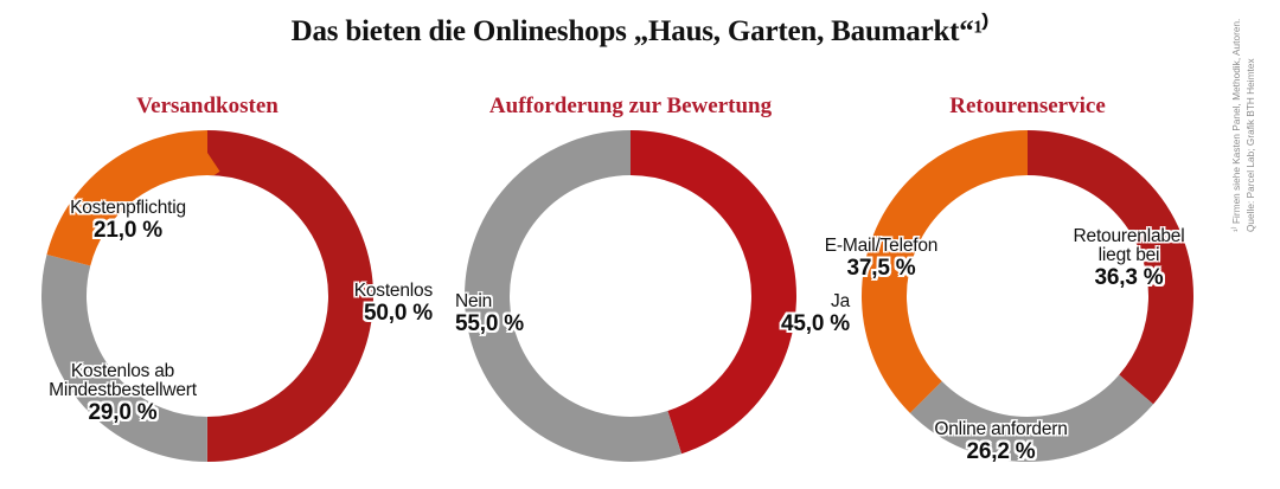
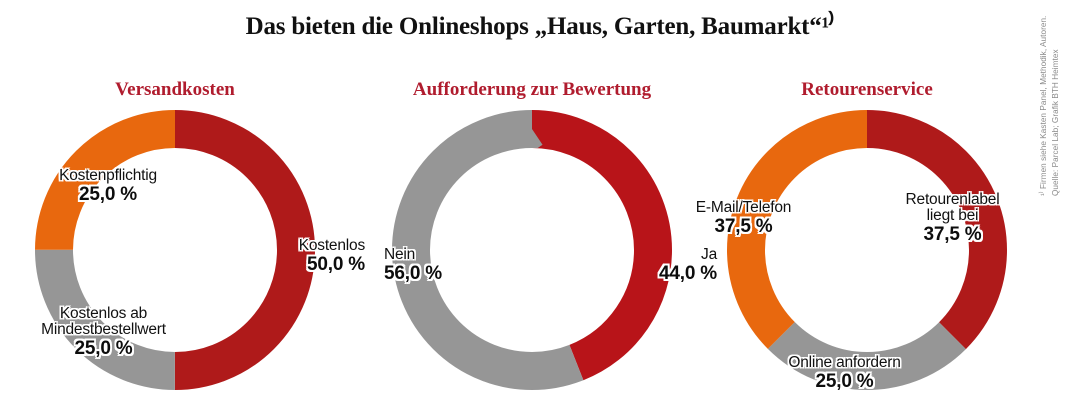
Versandkosten/Kostenlos ab Mindestbestellwert: 29,0 -> 25,0
Versandkosten/Kostenpflichtig: 21,0 -> 25,0
Aufforderung zur Bewertung/Ja: 45,0 -> 44,0
Aufforderung zur Bewertung/Nein: 55,0 -> 56,0
Retourenservice/Retourenlabel liegt bei: 36,3 -> 37,5
Retourenservice/Online anfordern: 26,2 -> 25,0
